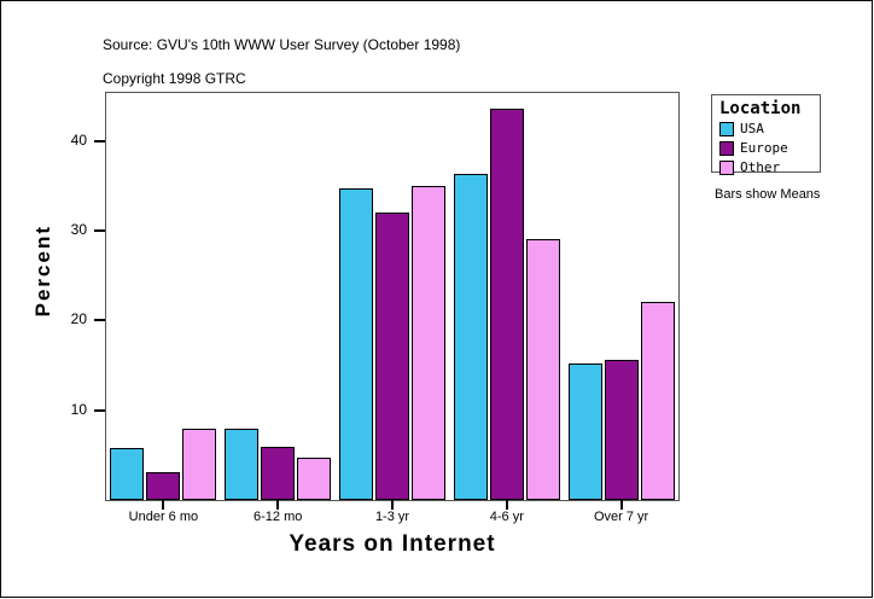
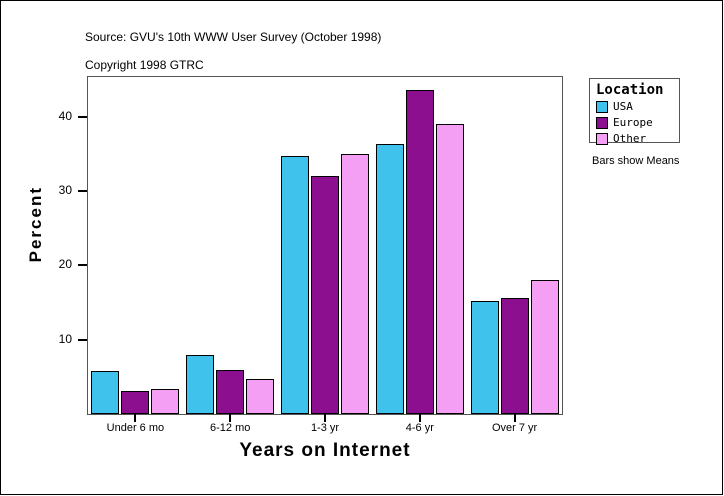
Other/Under 6 mo: 8 -> 3
Other/4-6 yr: 29 -> 39
Other/Over 7 yr: 22 -> 18
